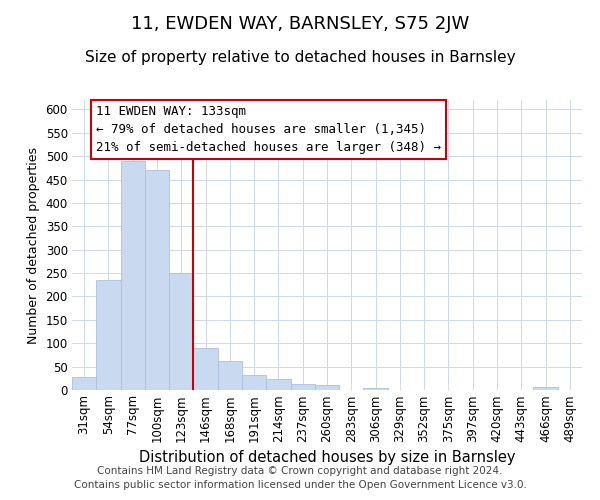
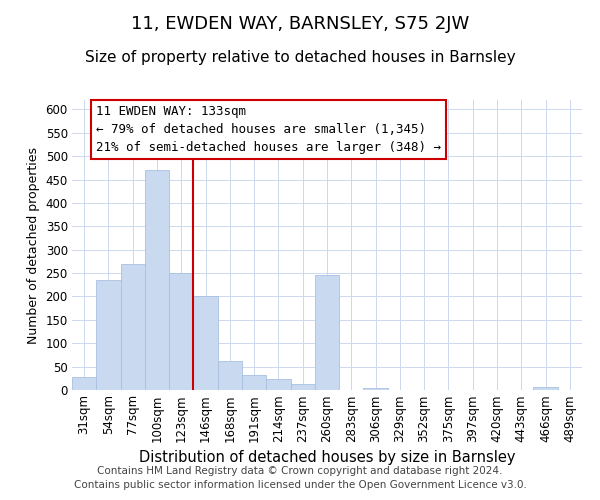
77sqm: 490 -> 270
146sqm: 90 -> 200
260sqm: 10 -> 245
